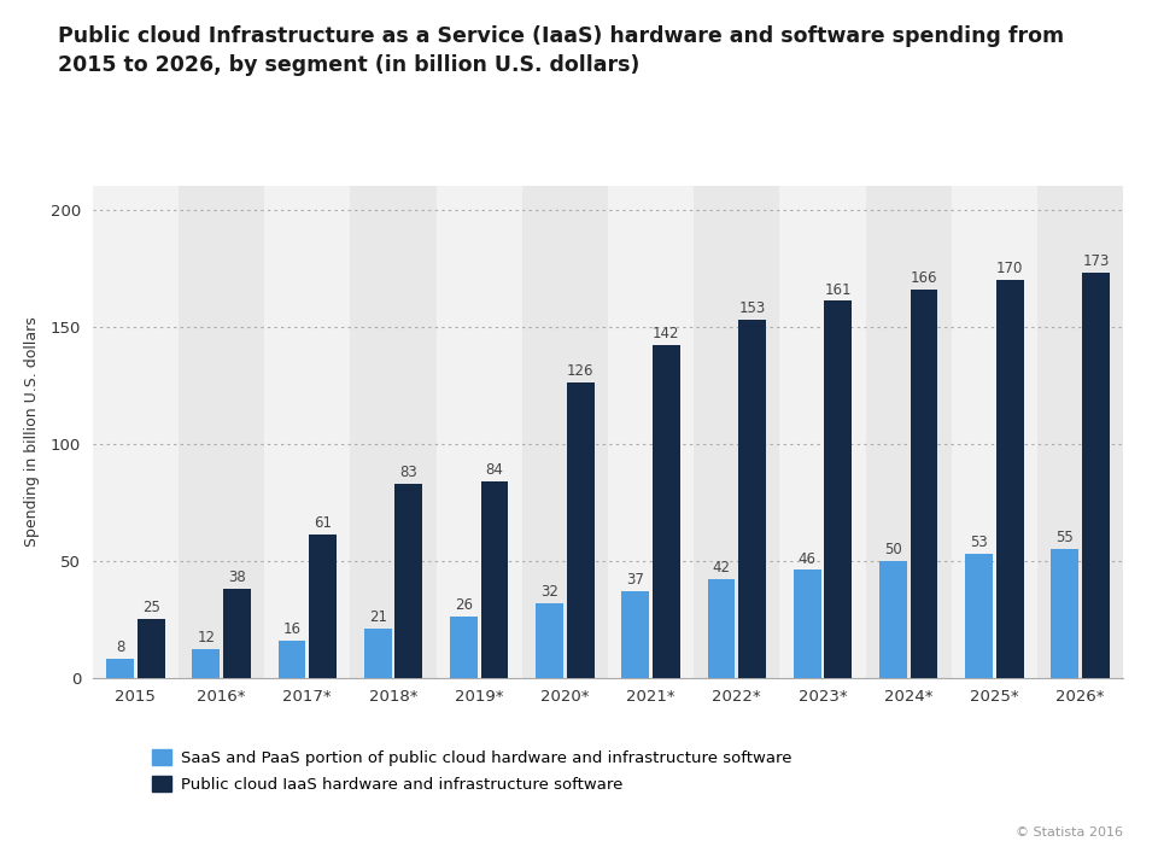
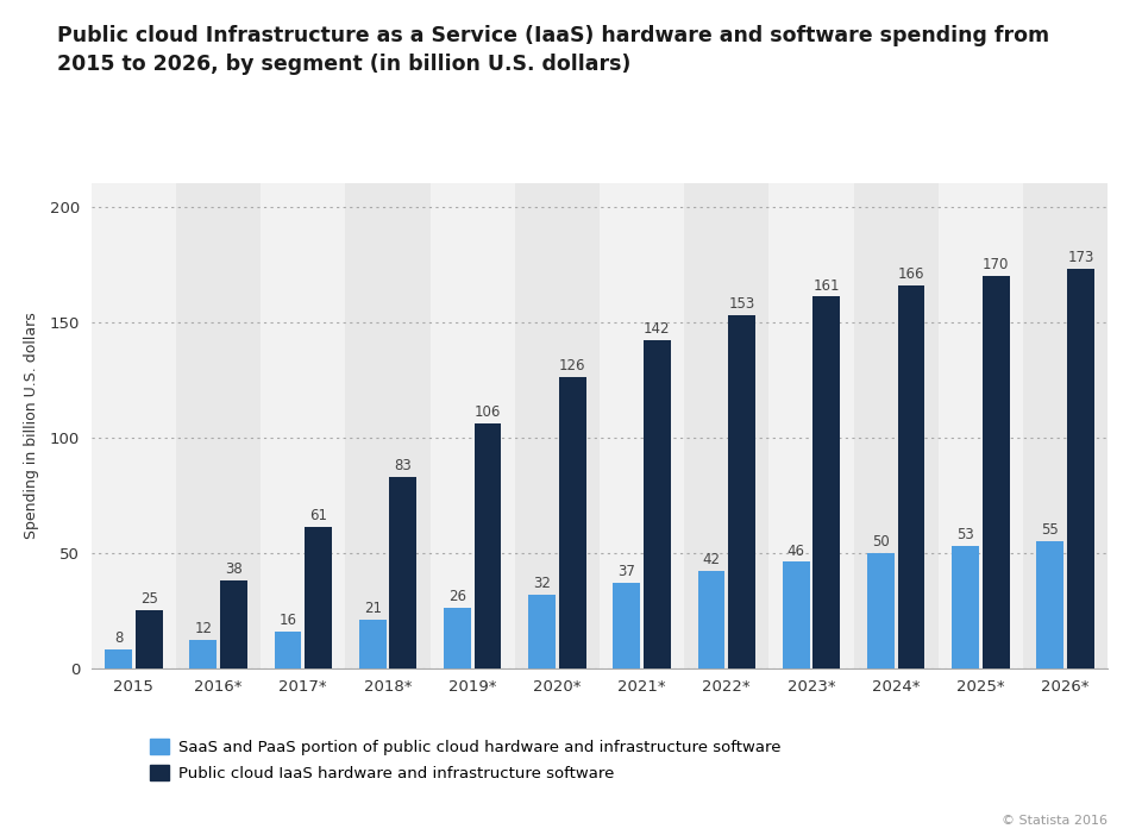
Public cloud IaaS hardware and infrastructure software/2019*: 84 -> 106
